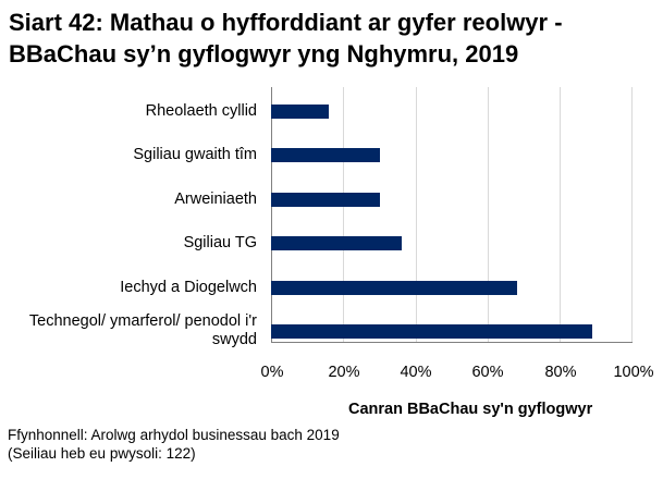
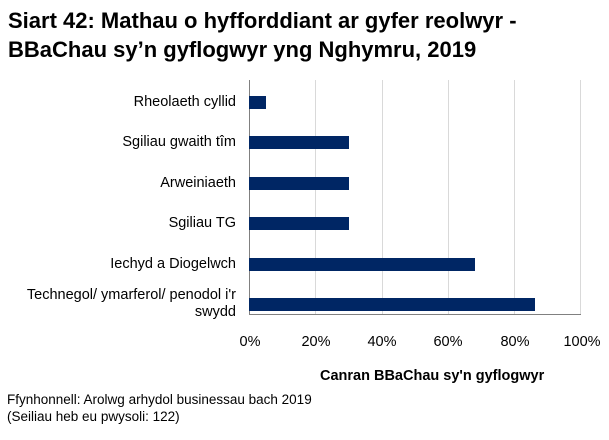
Rheolaeth cyllid: 16% -> 5%
Sgiliau TG: 36% -> 30%
Technegol/ ymarferol/ penodol i'r swydd: 89% -> 86%
